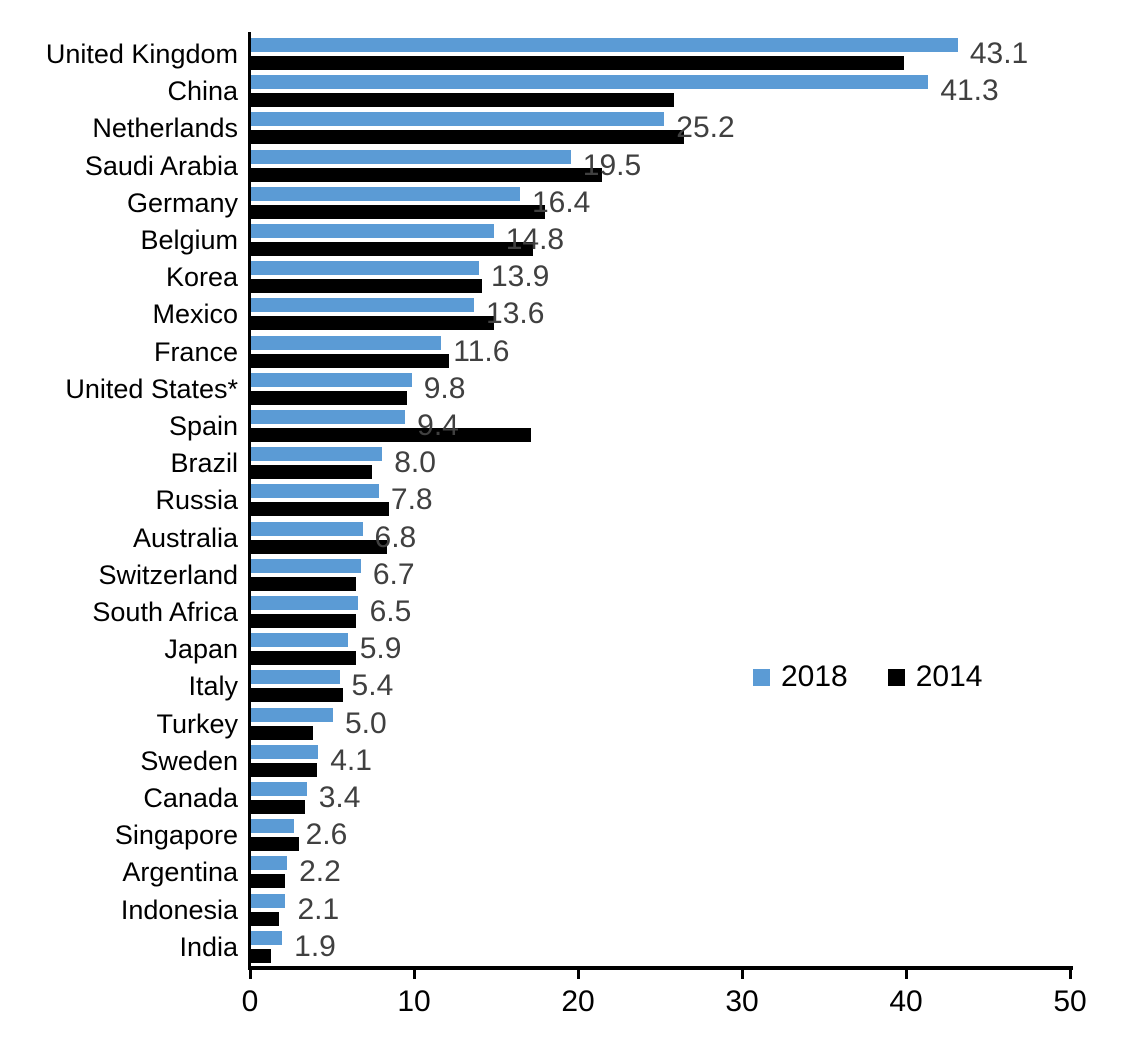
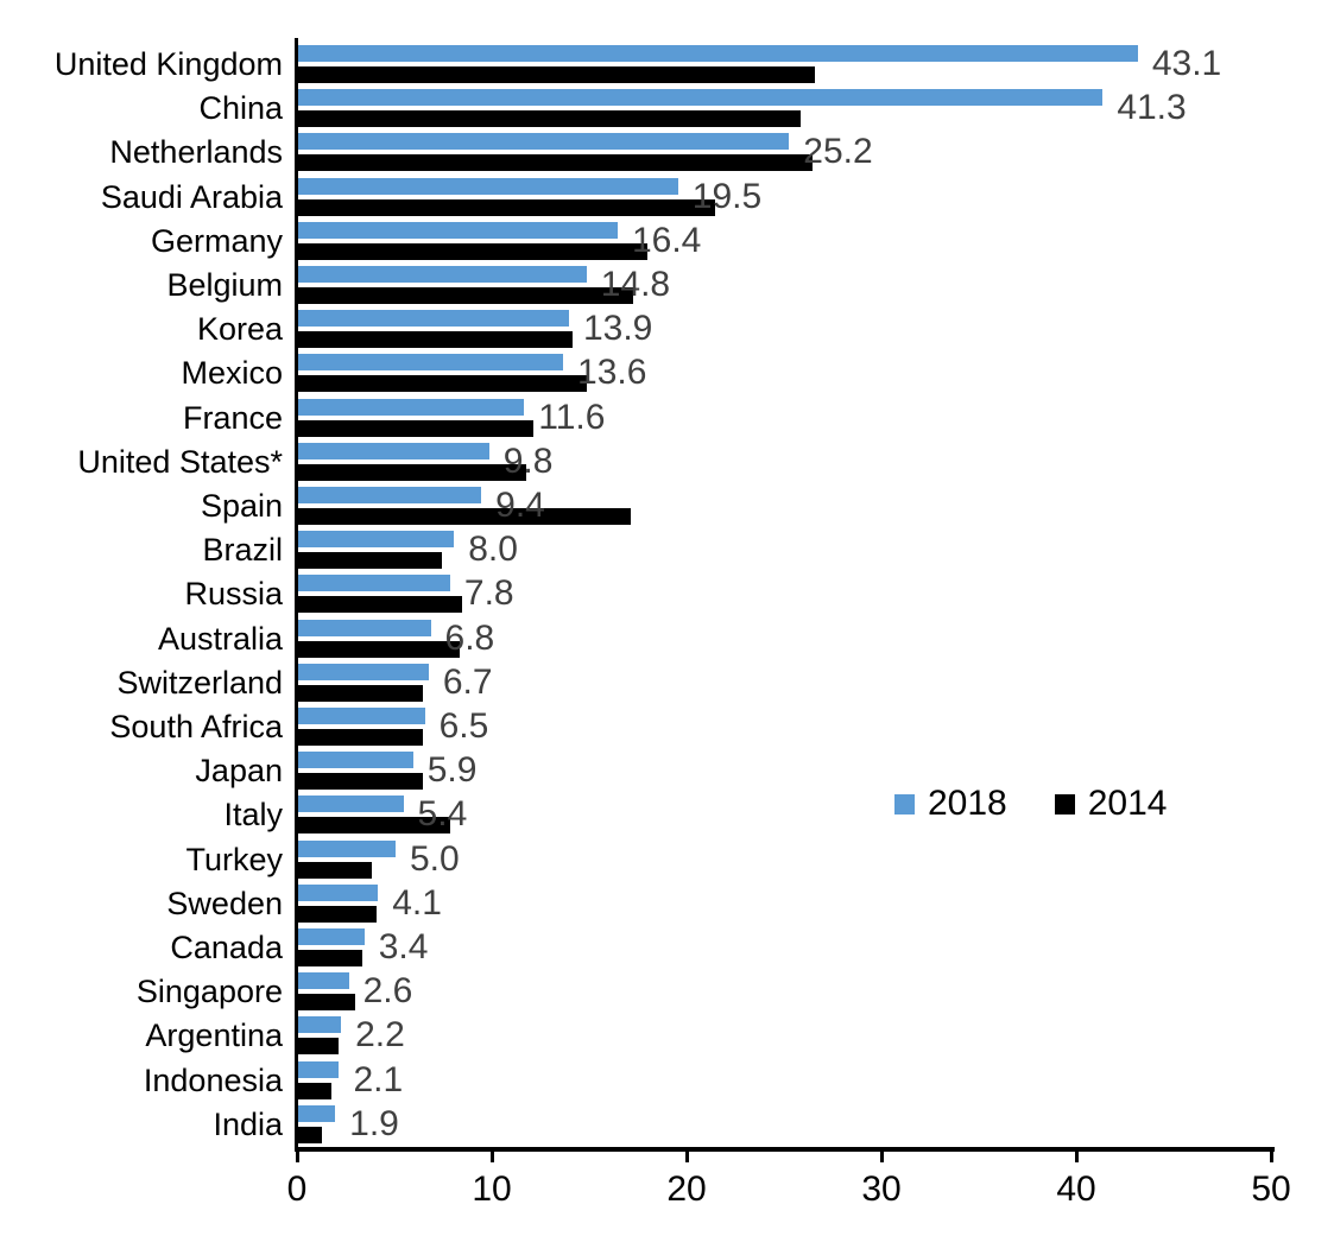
2014/United Kingdom: 39.8 -> 26.5
2014/United States*: 9.5 -> 11.7
2014/Italy: 5.6 -> 7.8
